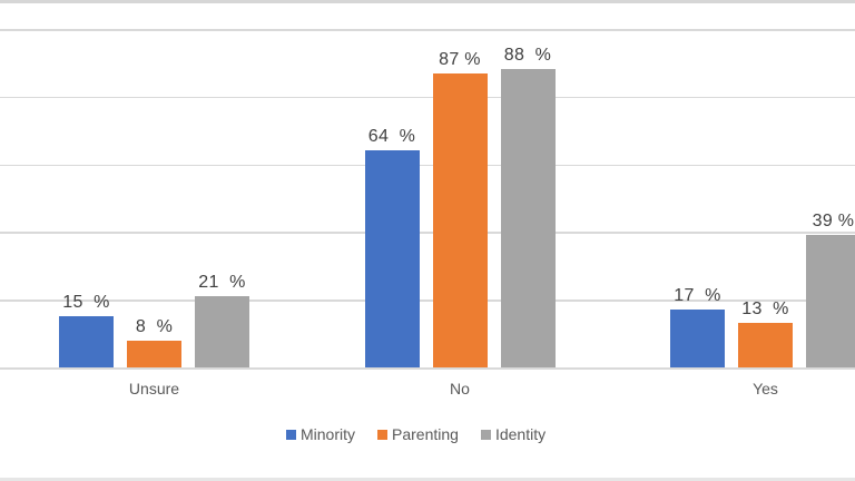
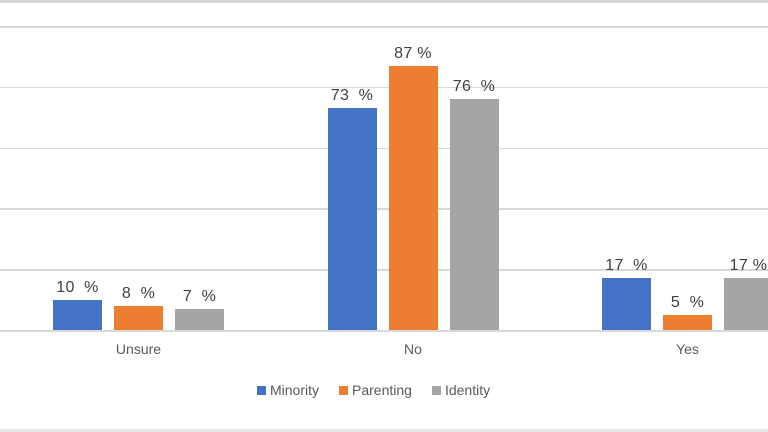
Minority/Unsure: 15 -> 10
Identity/Unsure: 21 -> 7
Minority/No: 64 -> 73
Identity/No: 88 -> 76
Parenting/Yes: 13 -> 5
Identity/Yes: 39 -> 17
